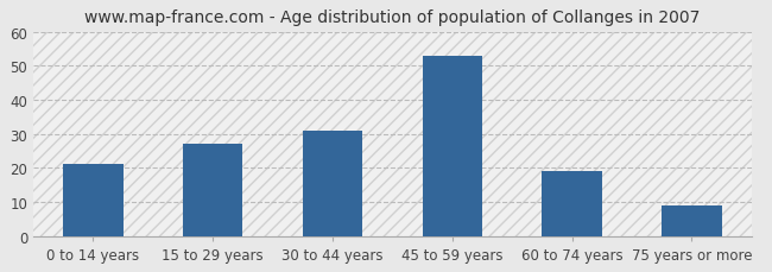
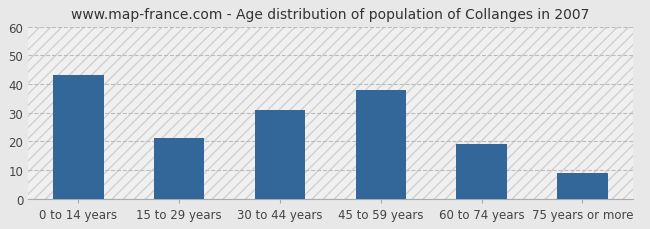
0 to 14 years: 21 -> 43
15 to 29 years: 27 -> 21
45 to 59 years: 53 -> 38
